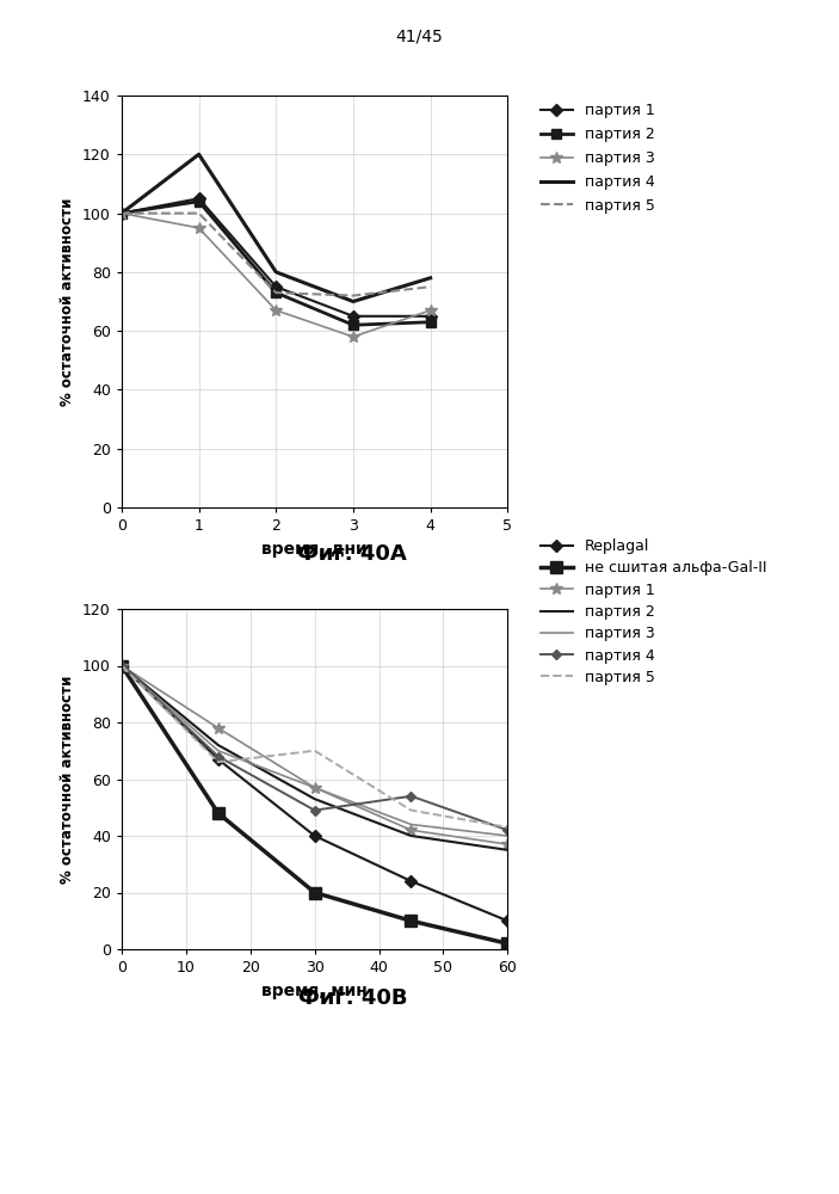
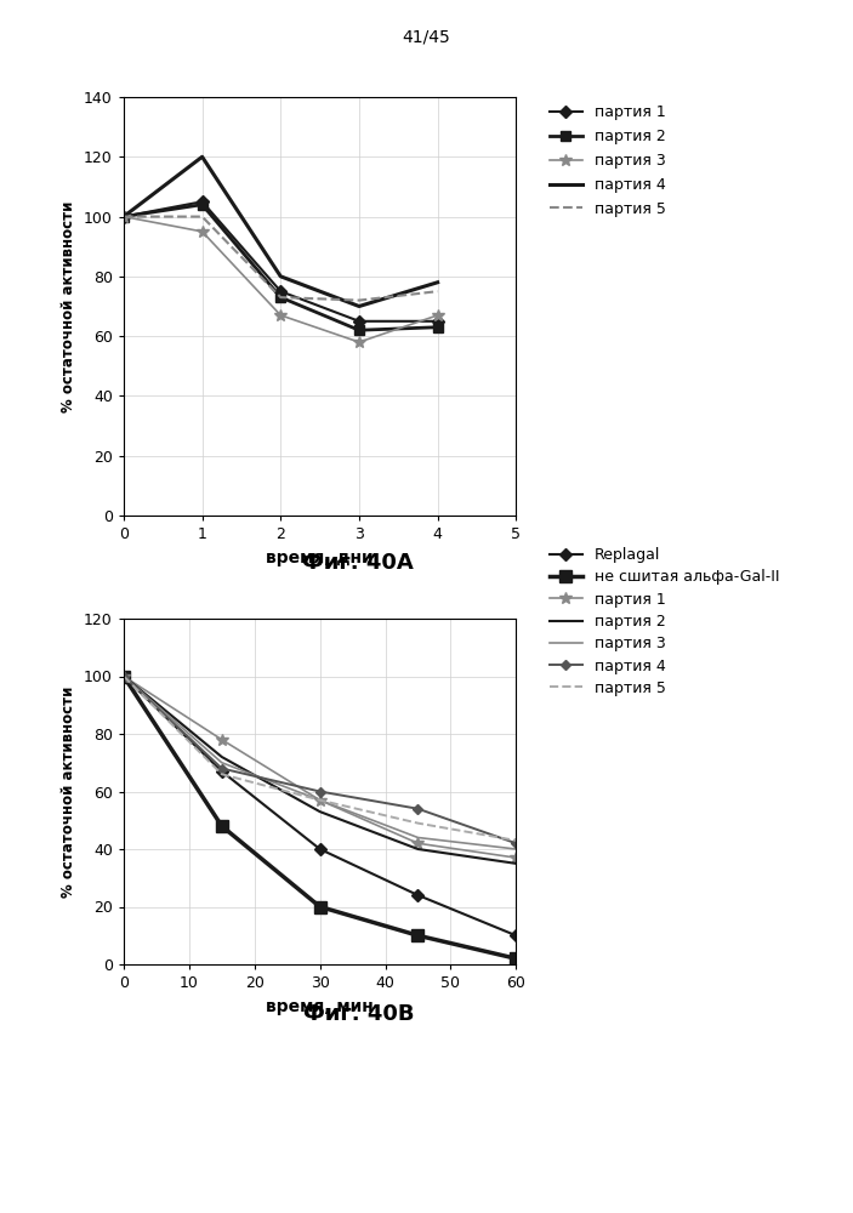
партия 4/30: 49 -> 60
партия 5/30: 70 -> 57
